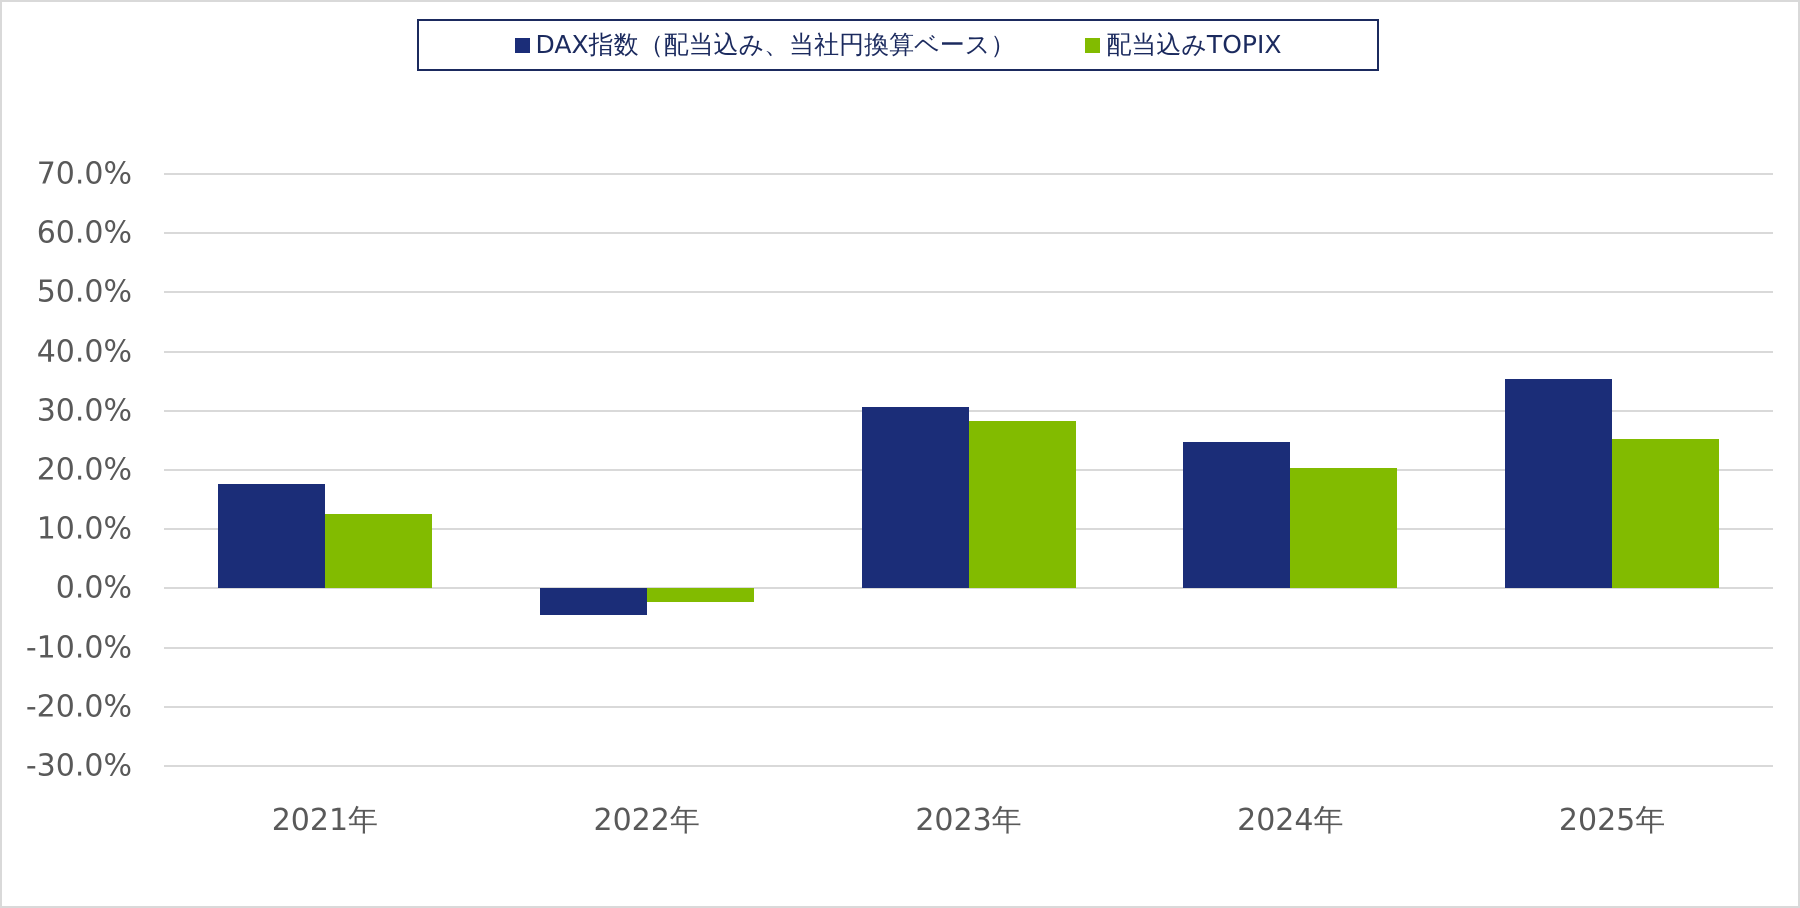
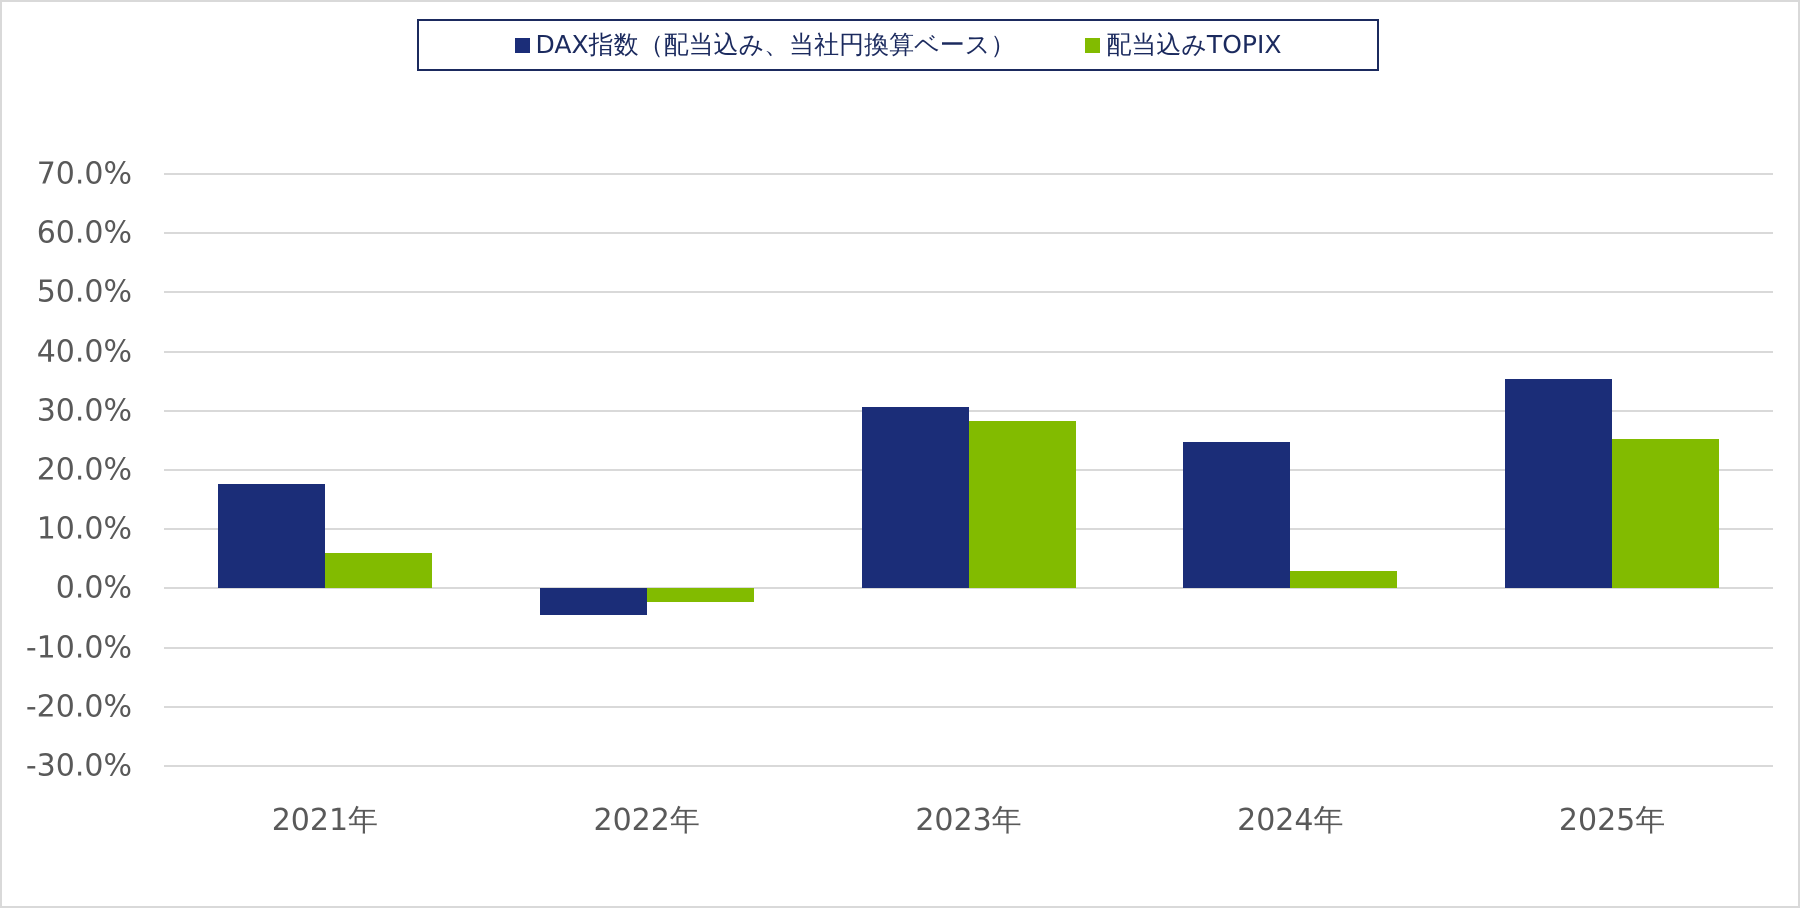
配当込みTOPIX/2021年: 12% -> 6%
配当込みTOPIX/2024年: 20% -> 3%
